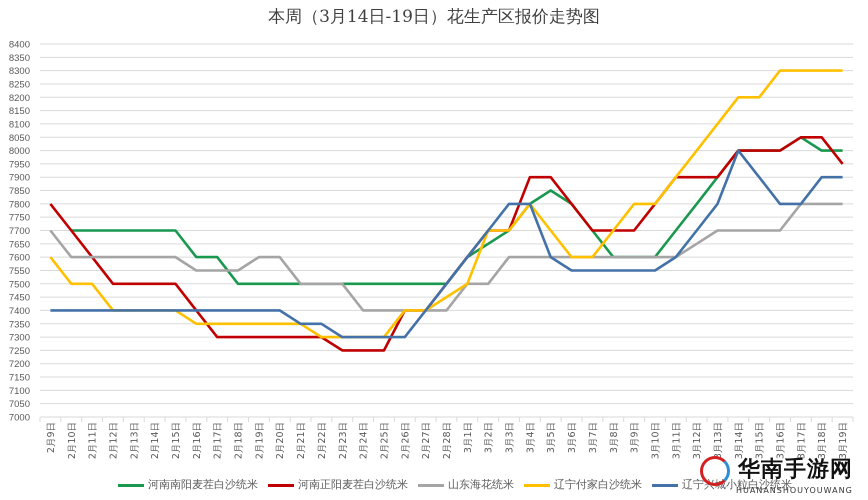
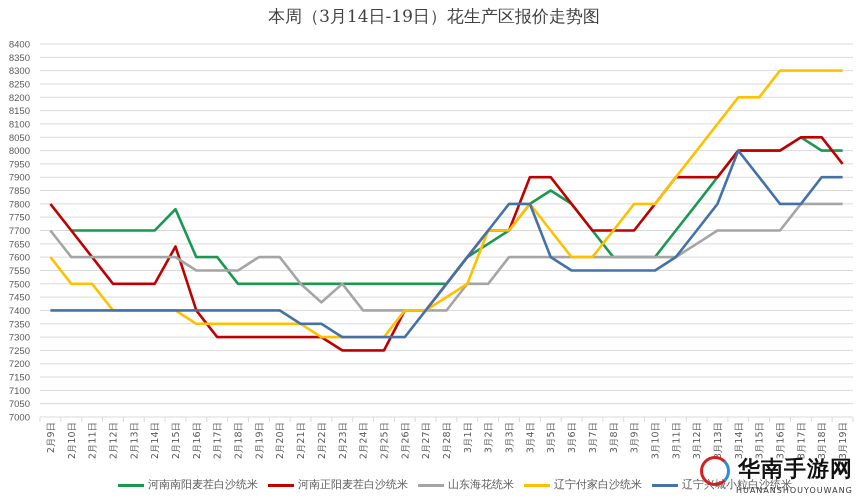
河南南阳麦茬白沙统米/2月15日: 7700 -> 7780
河南正阳麦茬白沙统米/2月15日: 7500 -> 7640
山东海花统米/2月22日: 7500 -> 7430
